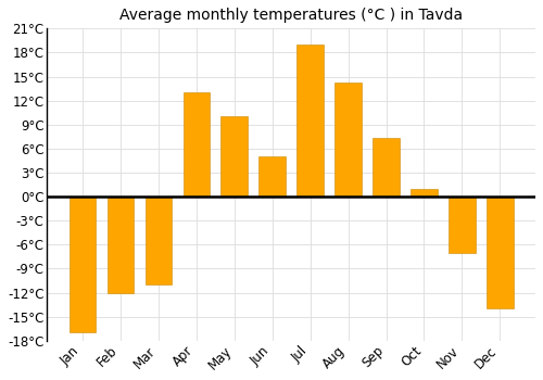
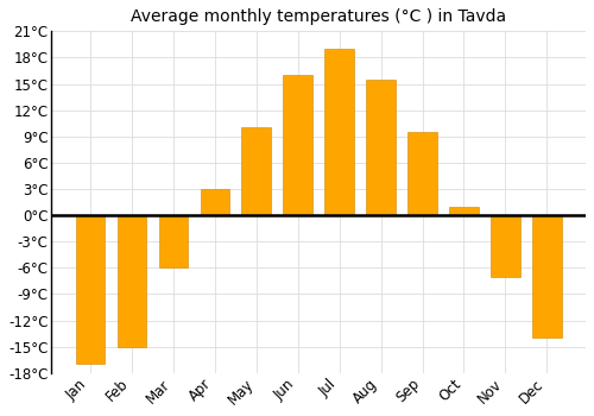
Feb: -12.0°C -> -15.0°C
Mar: -11.0°C -> -6.0°C
Apr: 13.0°C -> 3.0°C
Jun: 5.0°C -> 16.0°C
Aug: 14.2°C -> 15.5°C
Sep: 7.4°C -> 9.5°C
